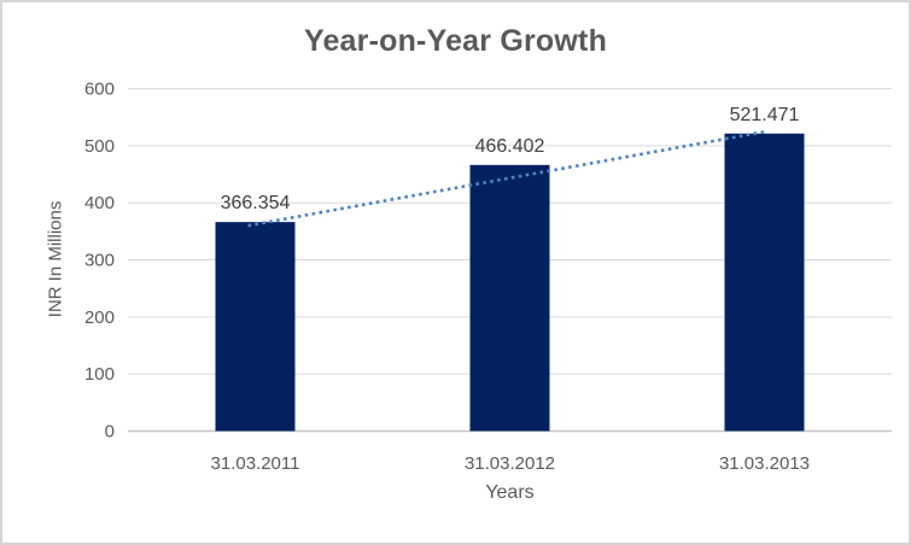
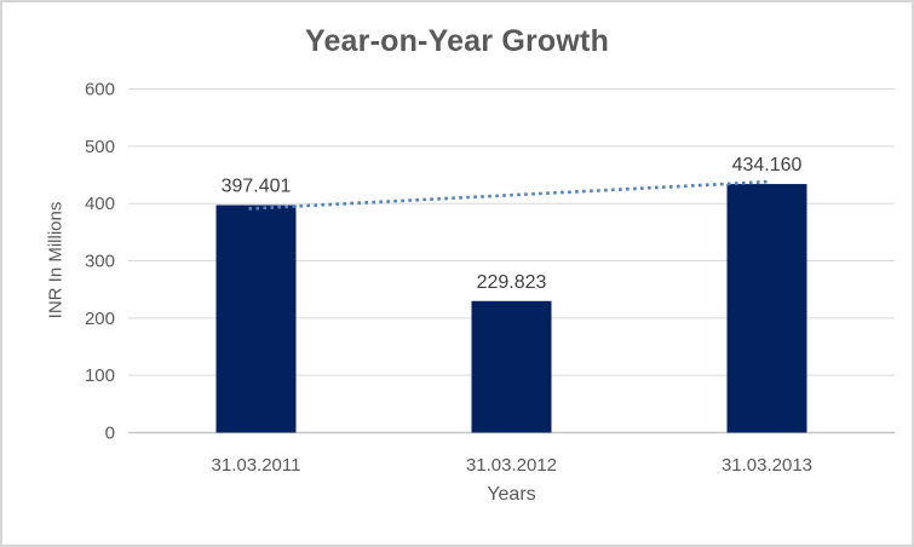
31.03.2011: 366.354 -> 397.401
31.03.2012: 466.402 -> 229.823
31.03.2013: 521.471 -> 434.160
